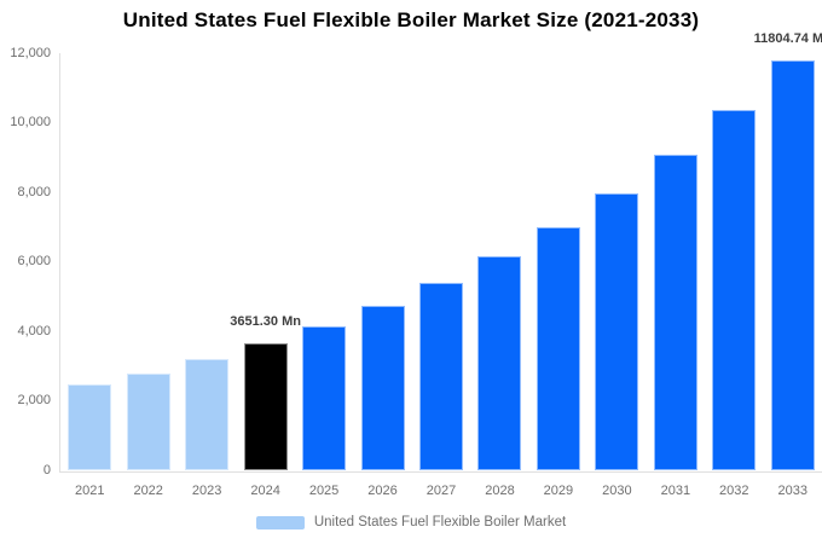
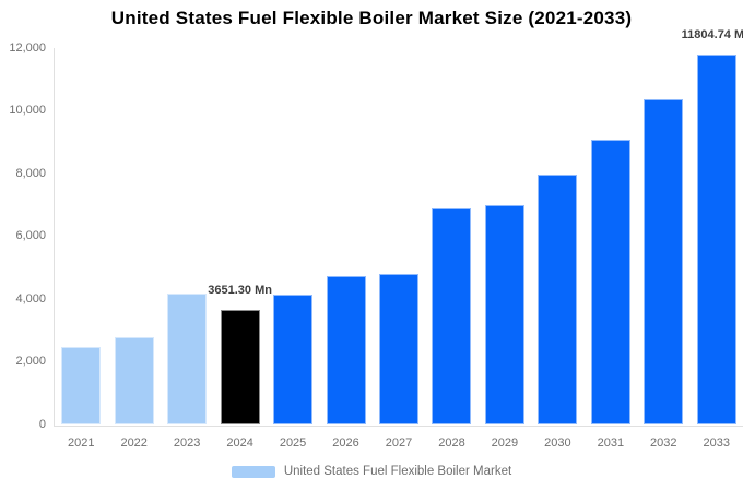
2023: 3200 -> 4200
2027: 5400 -> 4800
2028: 6200 -> 6900
